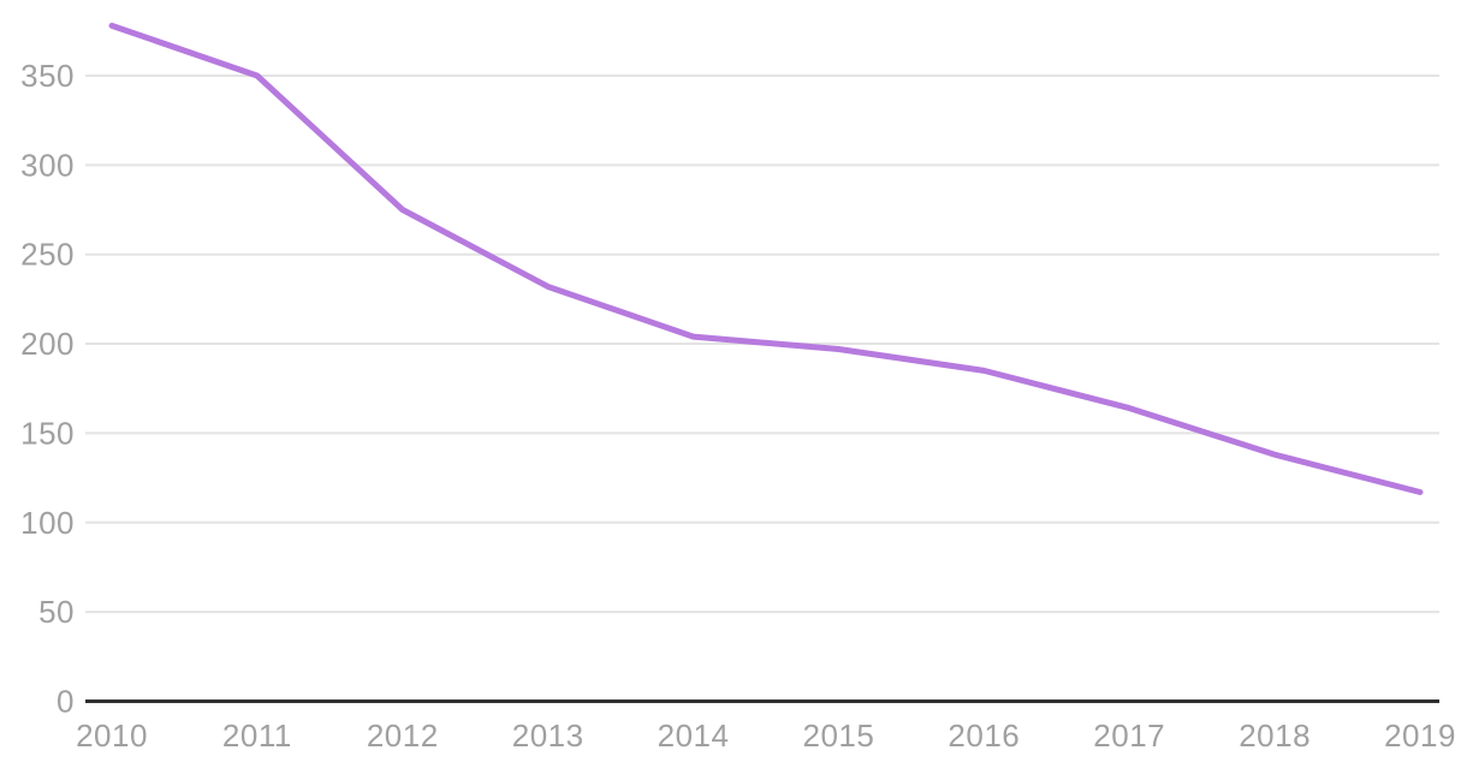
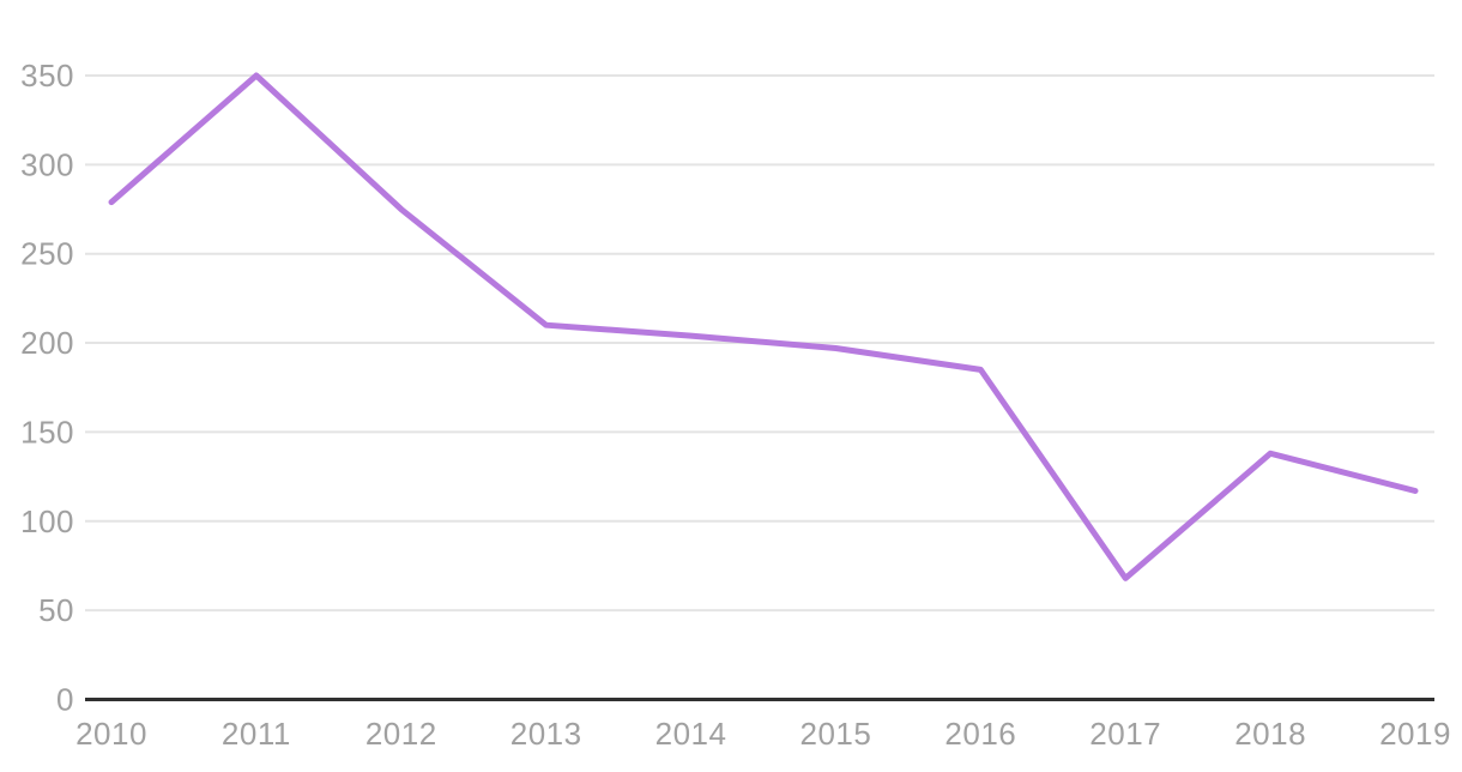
2010: 378 -> 279
2013: 232 -> 210
2017: 164 -> 68
